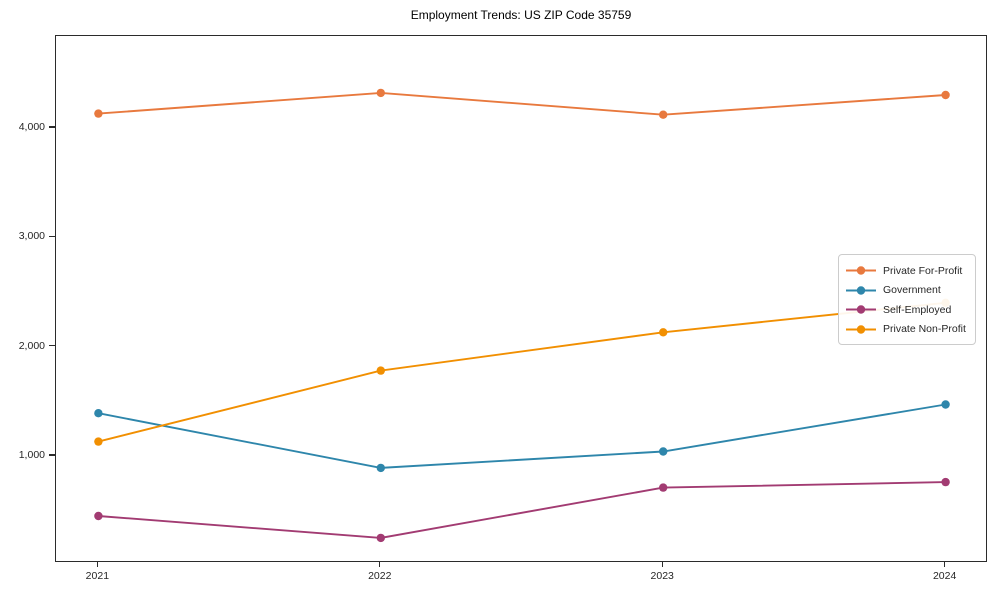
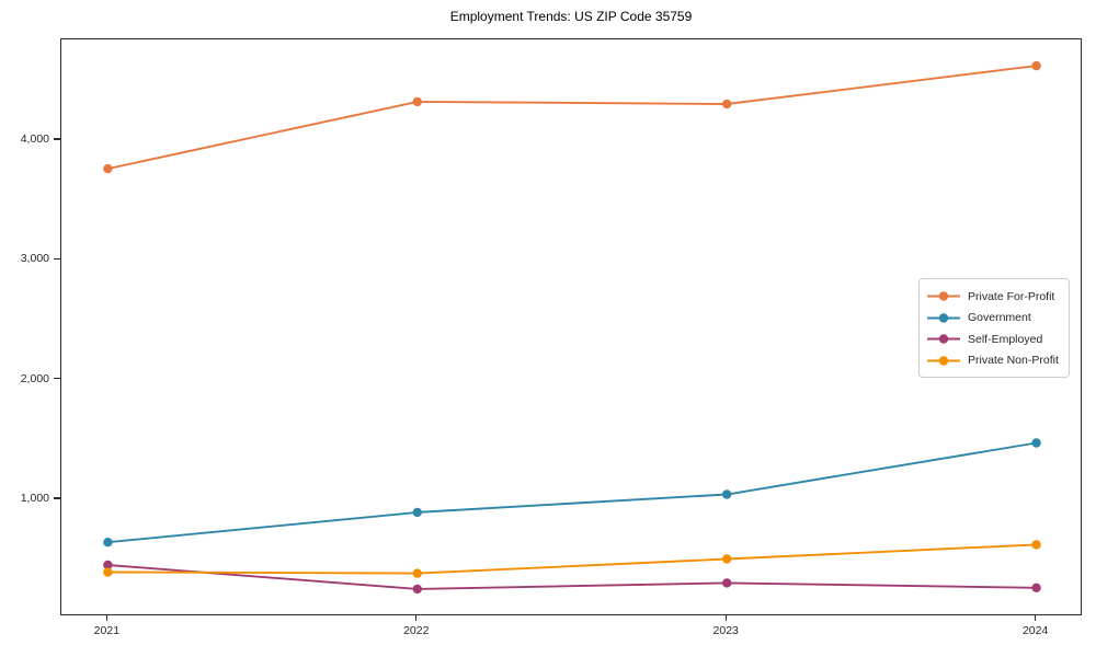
Private For-Profit/2021: 4130 -> 3760
Government/2021: 1390 -> 640
Private Non-Profit/2021: 1130 -> 390
Private Non-Profit/2022: 1780 -> 380
Private For-Profit/2023: 4120 -> 4300
Self-Employed/2023: 710 -> 300
Private Non-Profit/2023: 2130 -> 500
Private For-Profit/2024: 4300 -> 4620
Self-Employed/2024: 760 -> 260
Private Non-Profit/2024: 2400 -> 620
